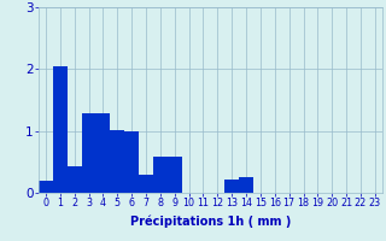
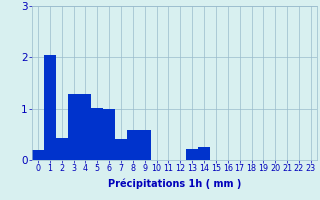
7: 0.30 -> 0.40
